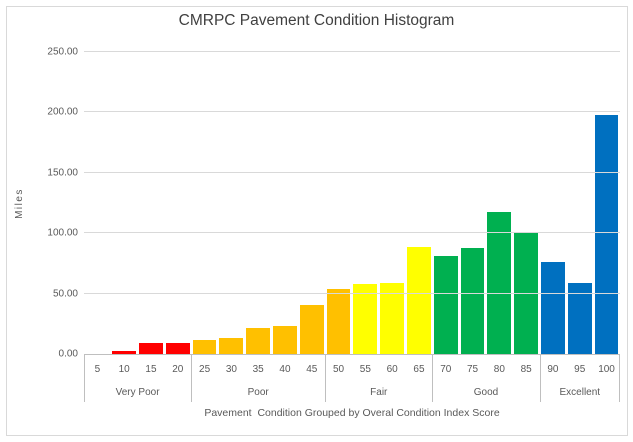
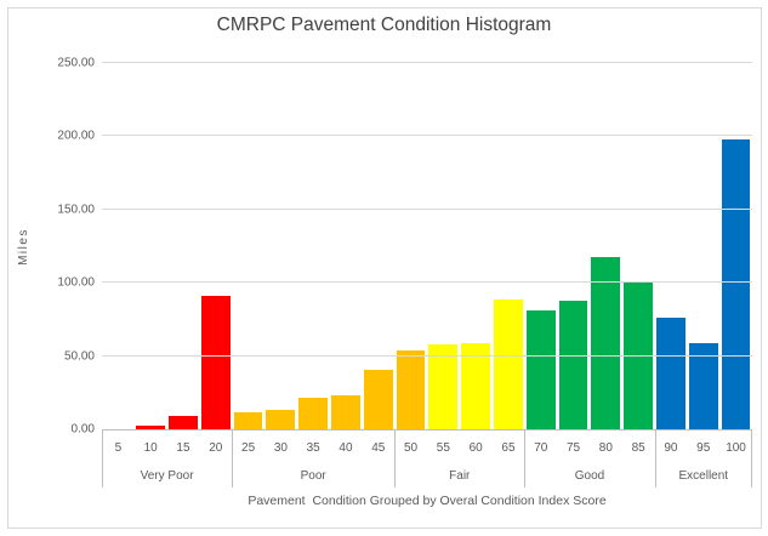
20: 10 -> 91
